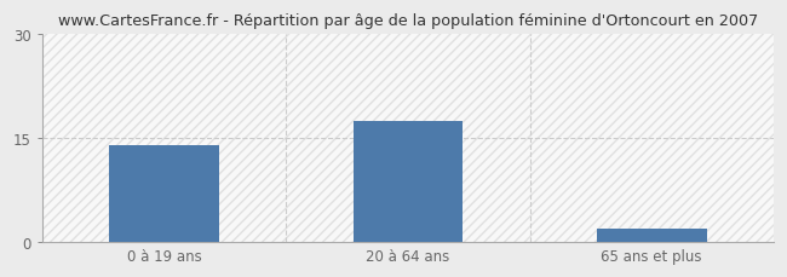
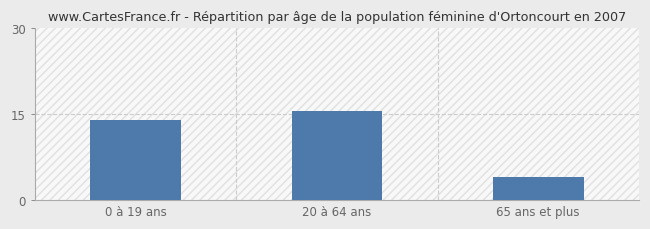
20 à 64 ans: 17.5 -> 15.6
65 ans et plus: 2.0 -> 4.0
